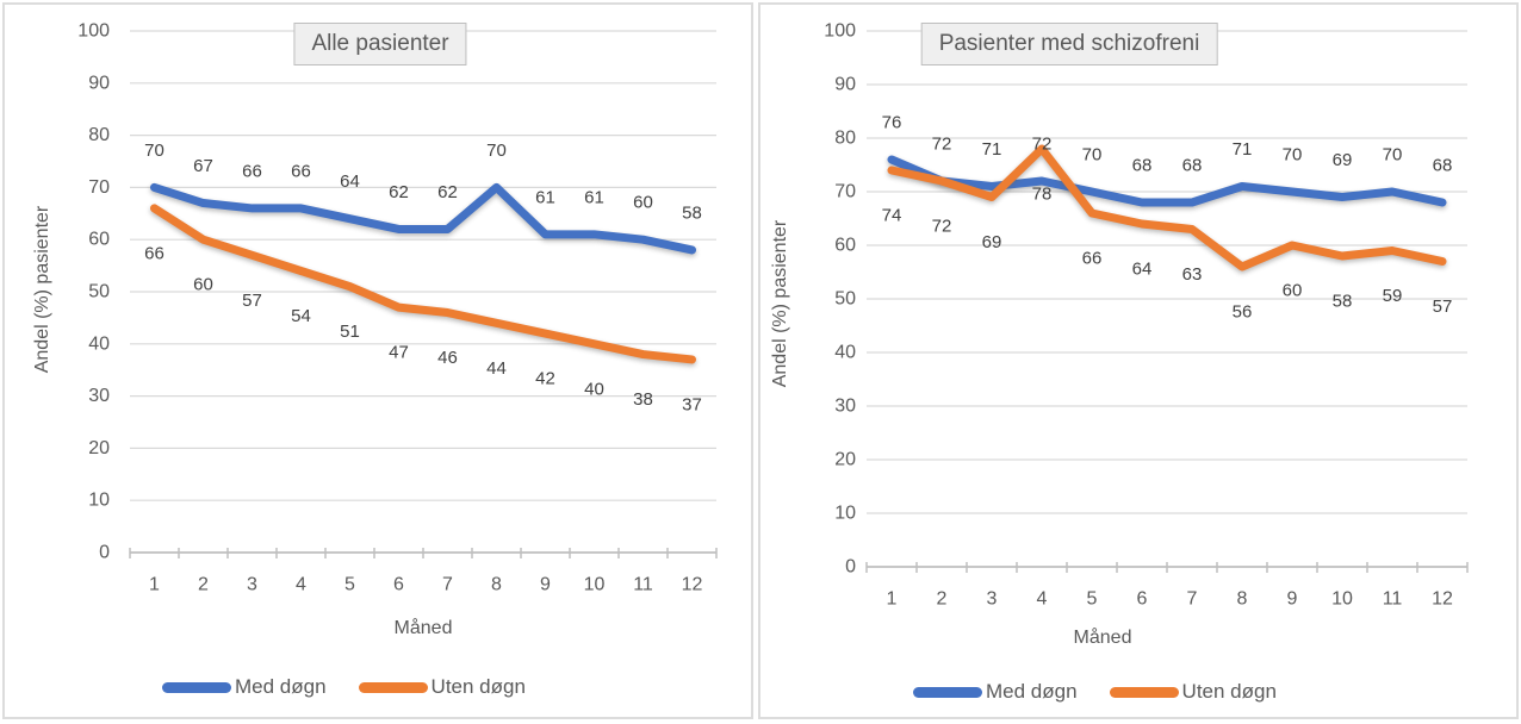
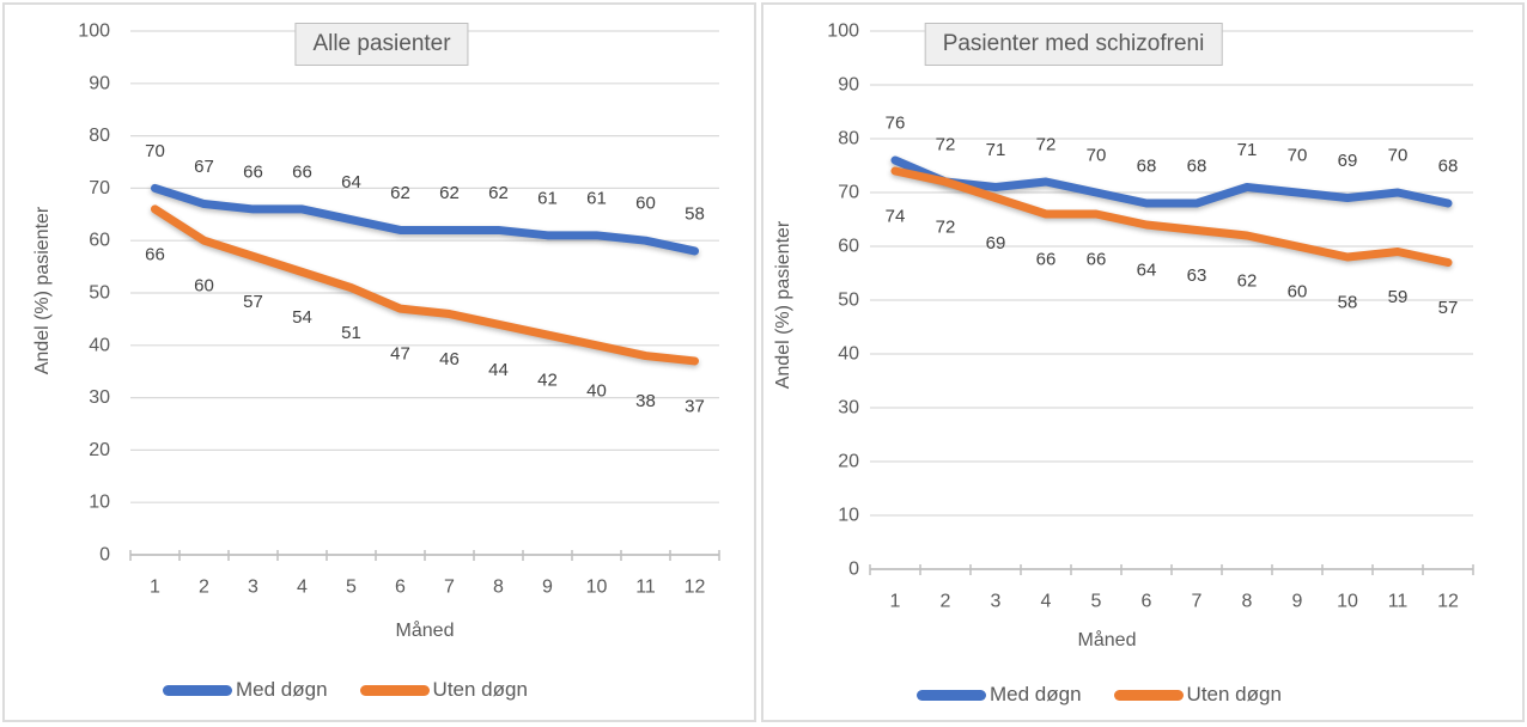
Alle pasienter/Med døgn/8: 70 -> 62
Pasienter med schizofreni/Uten døgn/4: 78 -> 66
Pasienter med schizofreni/Uten døgn/8: 56 -> 62
